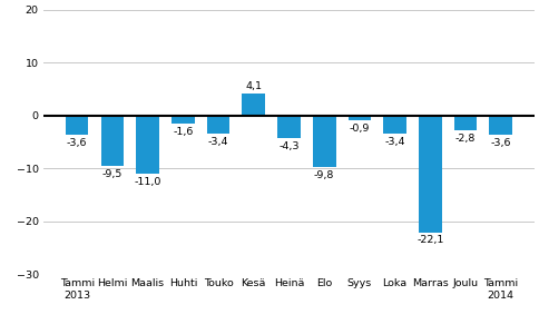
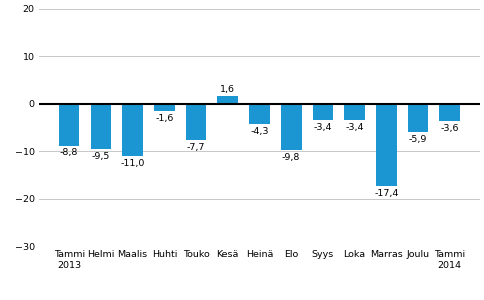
Tammi 2013: -3,6 -> -8,8
Touko: -3,4 -> -7,7
Kesä: 4,1 -> 1,6
Syys: -0,9 -> -3,4
Marras: -22,1 -> -17,4
Joulu: -2,8 -> -5,9
